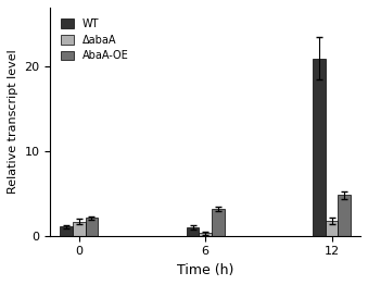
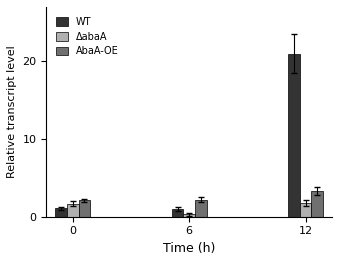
AbaA-OE/6: 3.2 -> 2.2
AbaA-OE/12: 4.8 -> 3.3
